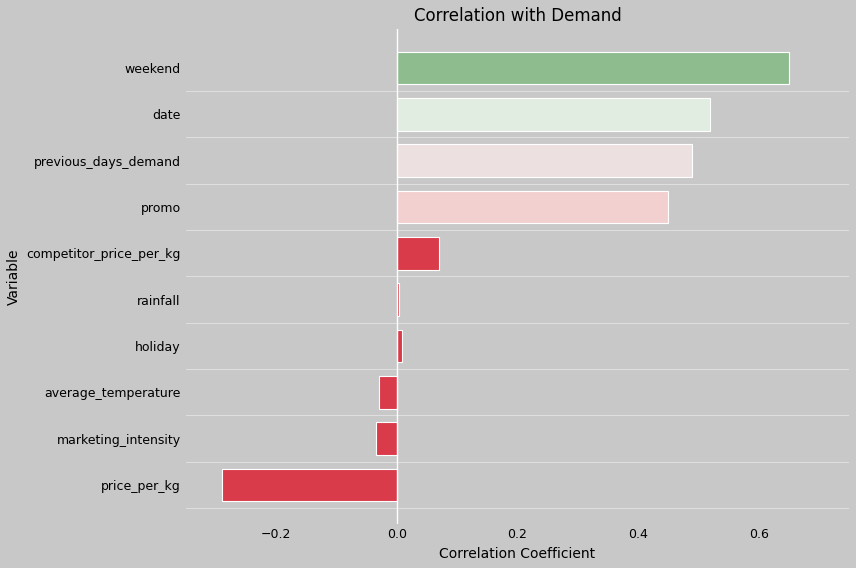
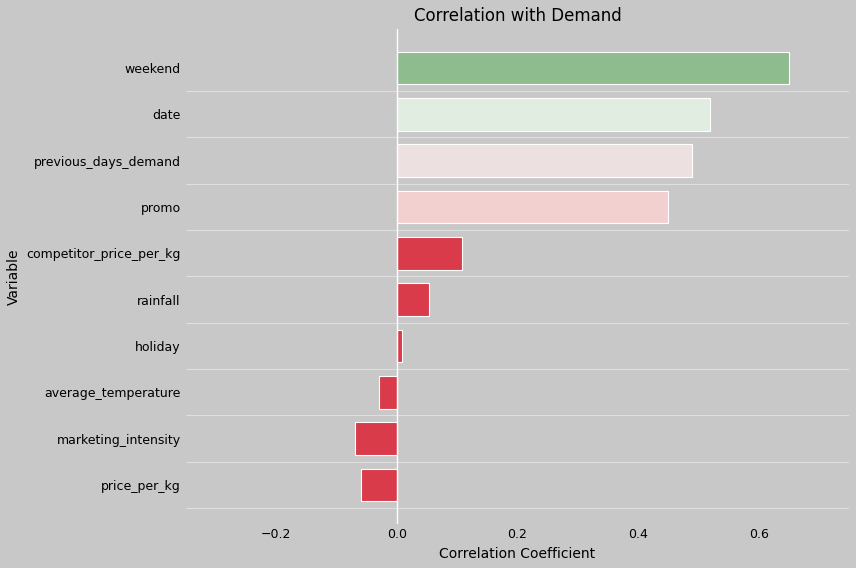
competitor_price_per_kg: 0.070 -> 0.108
rainfall: 0.003 -> 0.054
marketing_intensity: -0.035 -> -0.070
price_per_kg: -0.290 -> -0.060
